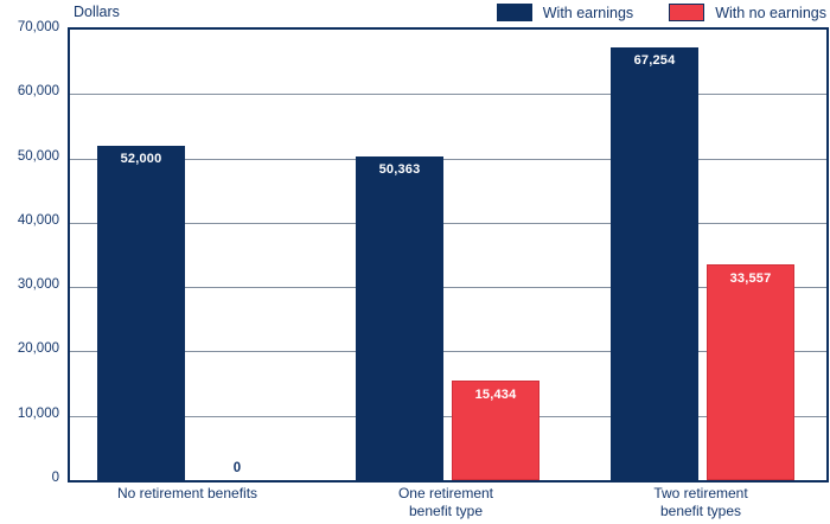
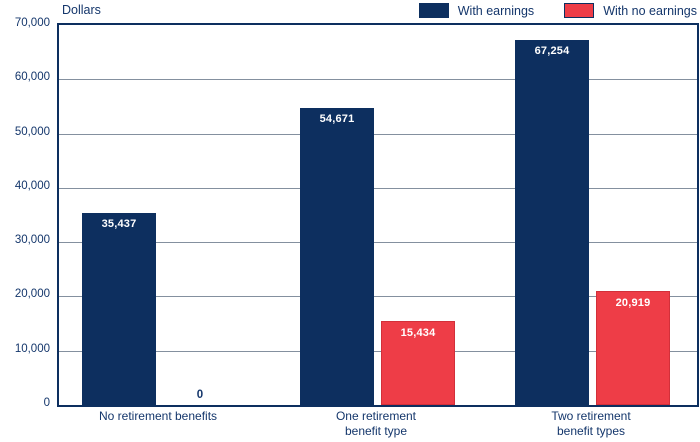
With earnings/No retirement benefits: 52,000 -> 35,437
With earnings/One retirement benefit type: 50,363 -> 54,671
With no earnings/Two retirement benefit types: 33,557 -> 20,919
